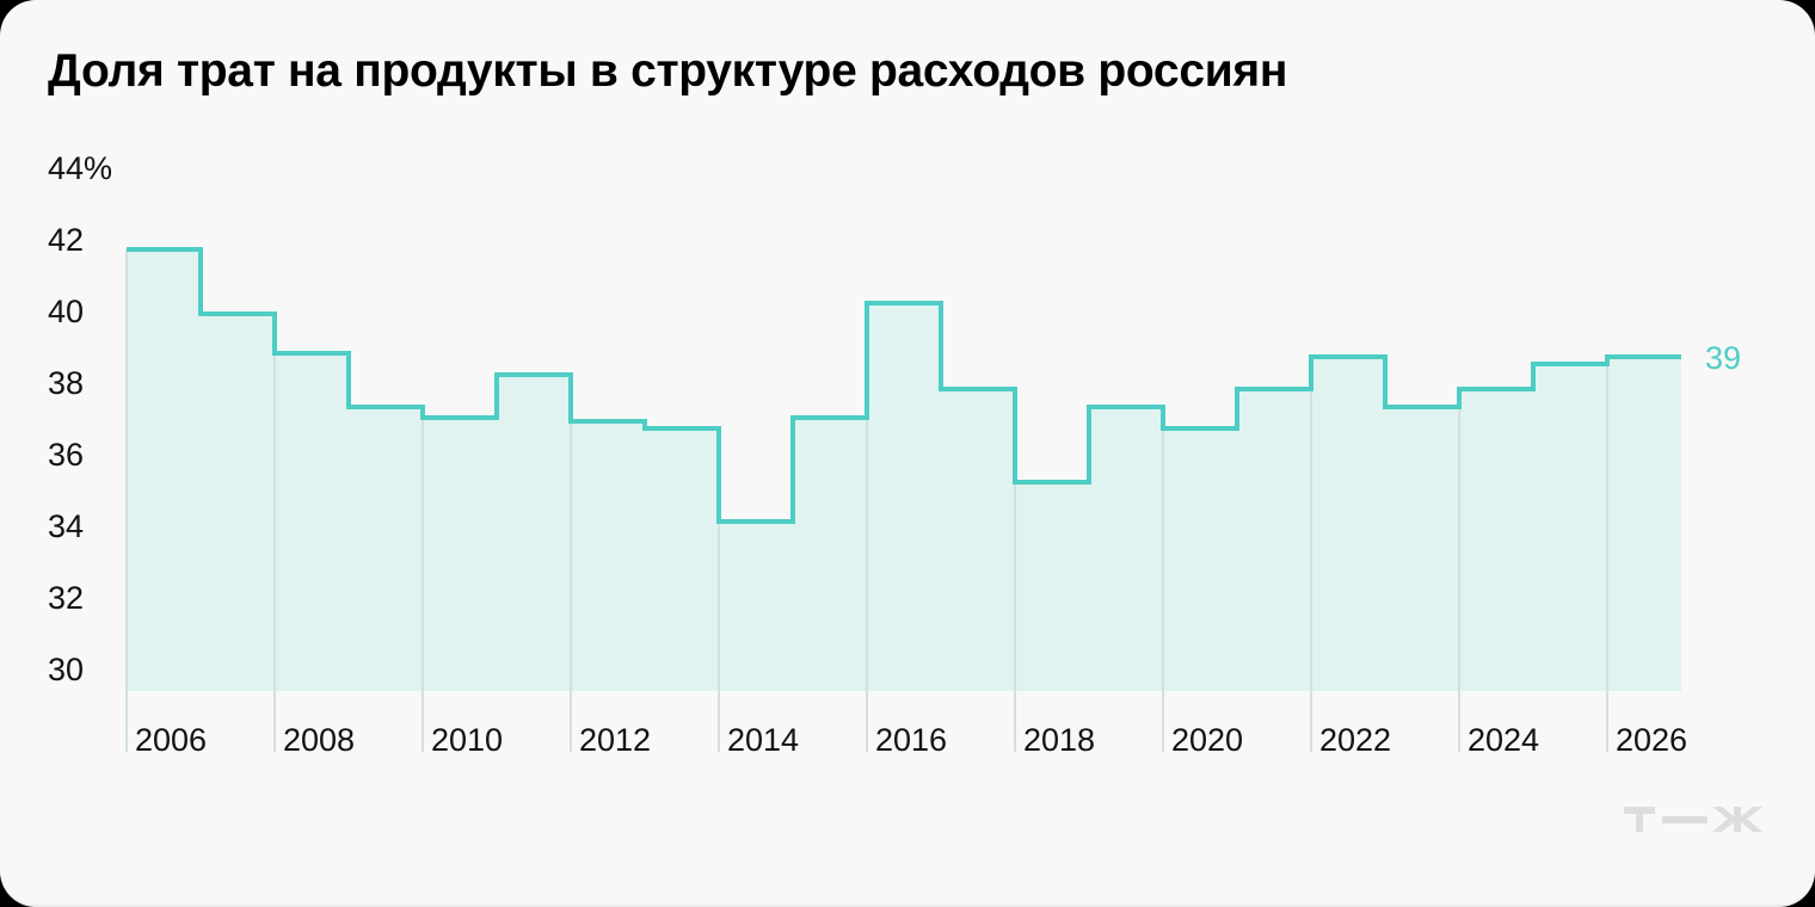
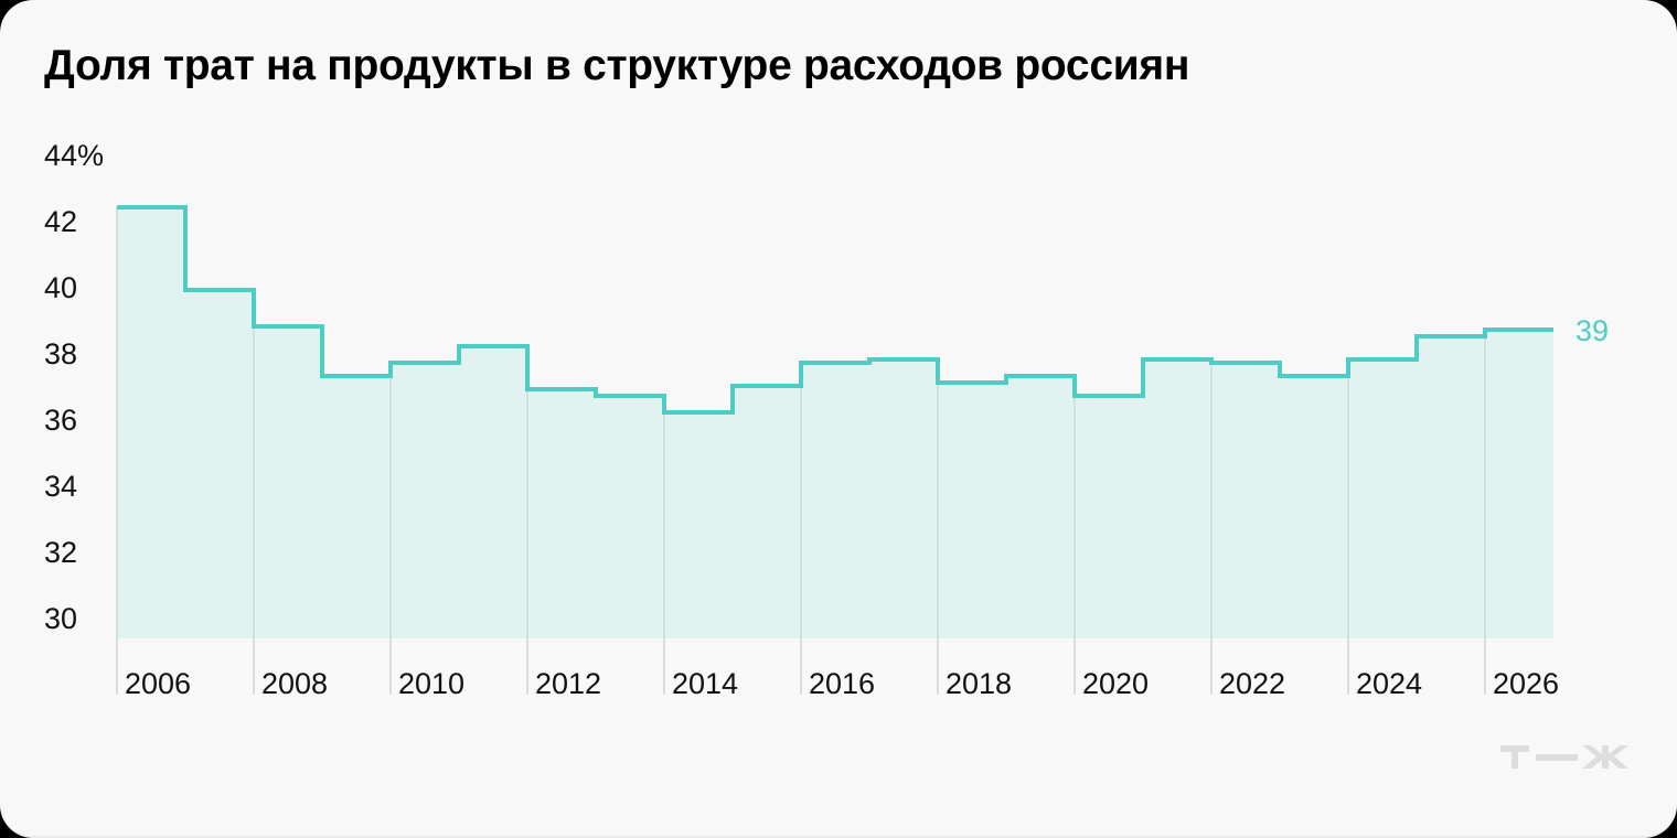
2006: 41.7% -> 42.4%
2010: 37.0% -> 37.7%
2014: 34.1% -> 36.2%
2016: 40.2% -> 37.7%
2018: 35.2% -> 37.1%
2022: 38.7% -> 37.7%
